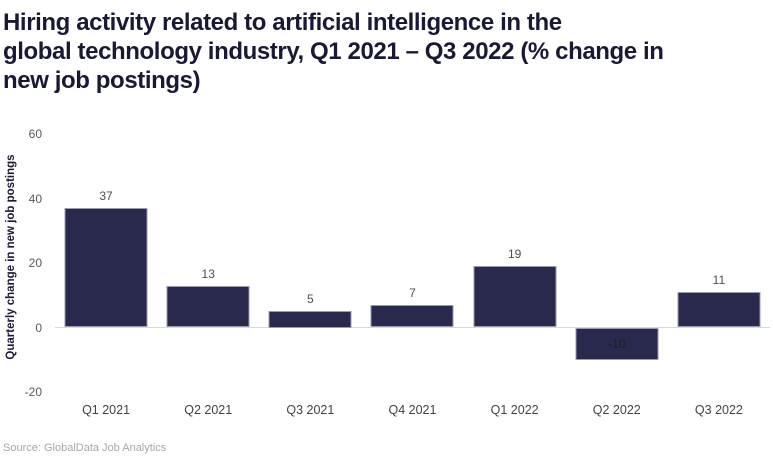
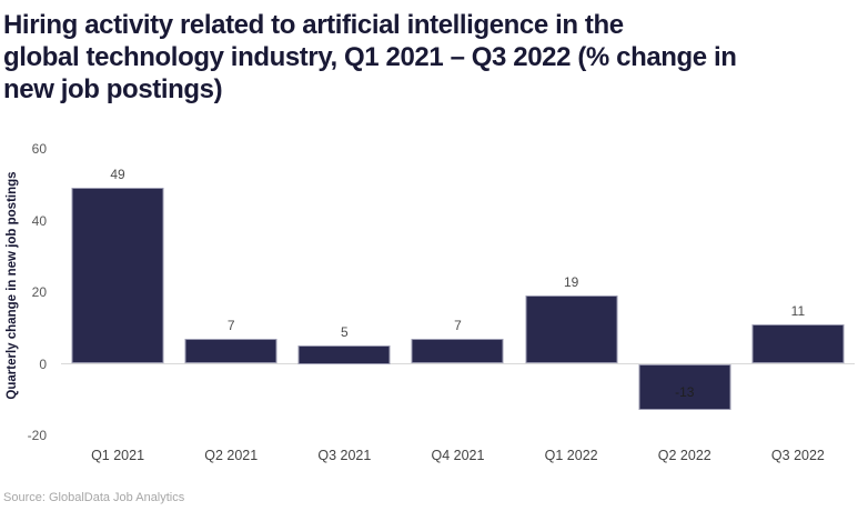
Q1 2021: 37 -> 49
Q2 2021: 13 -> 7
Q2 2022: -10 -> -13
